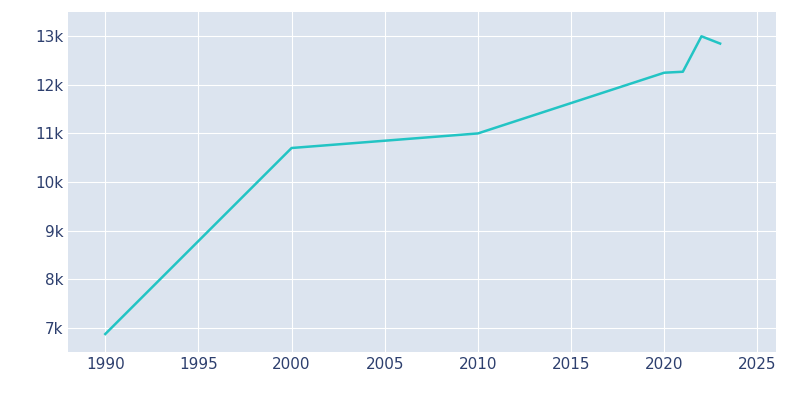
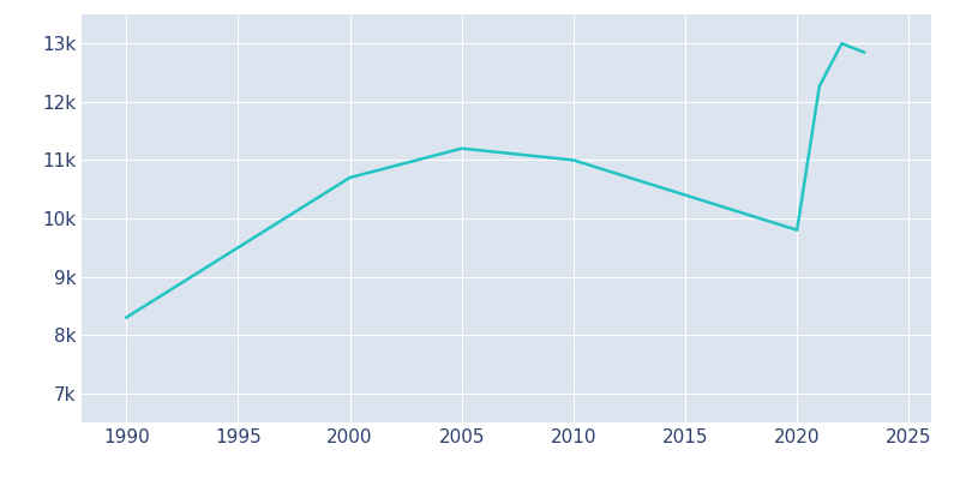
1990: 6.87k -> 8.30k
2005: 10.85k -> 11.20k
2020: 12.25k -> 9.80k
